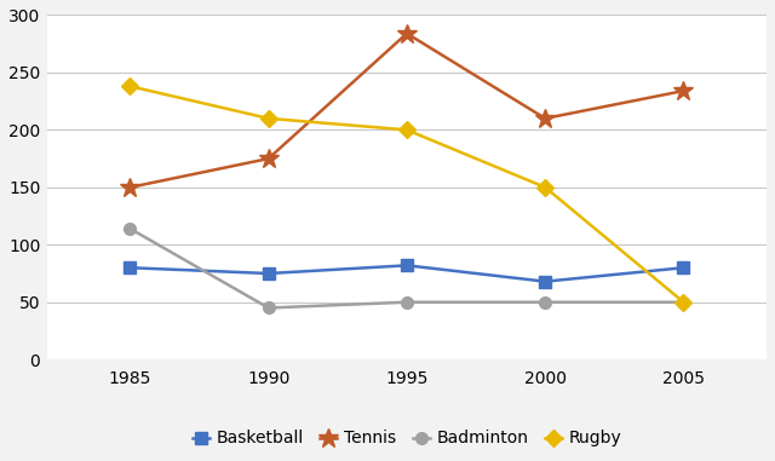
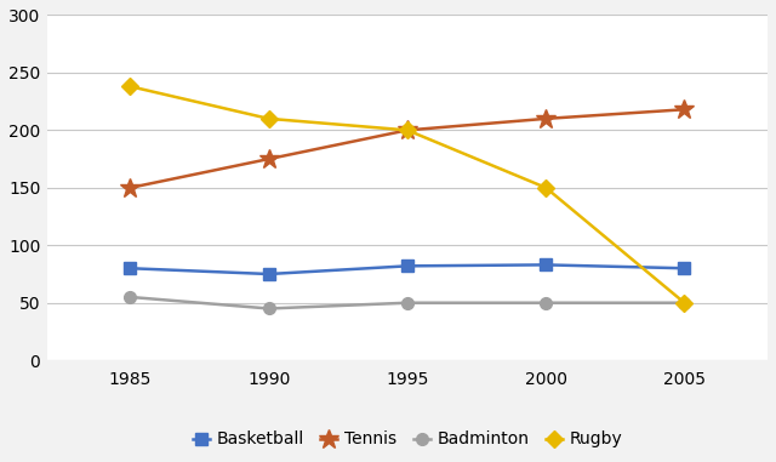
Badminton/1985: 114 -> 55
Tennis/1995: 284 -> 200
Basketball/2000: 68 -> 83
Tennis/2005: 234 -> 218
